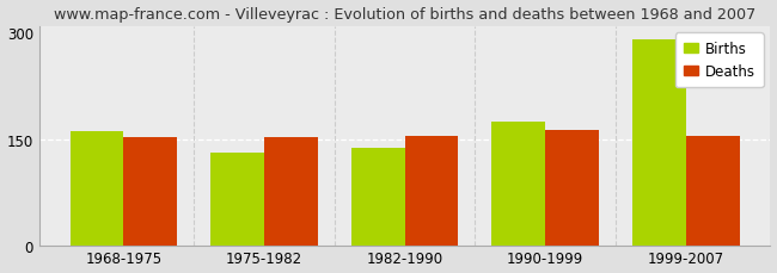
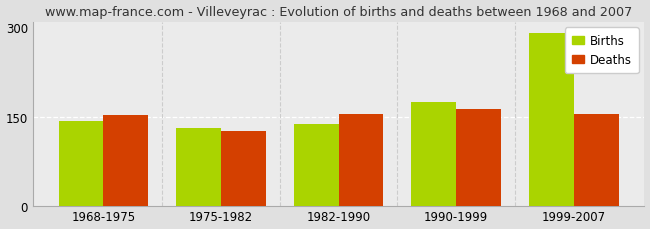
Births/1968-1975: 161 -> 142
Deaths/1975-1982: 152 -> 126
